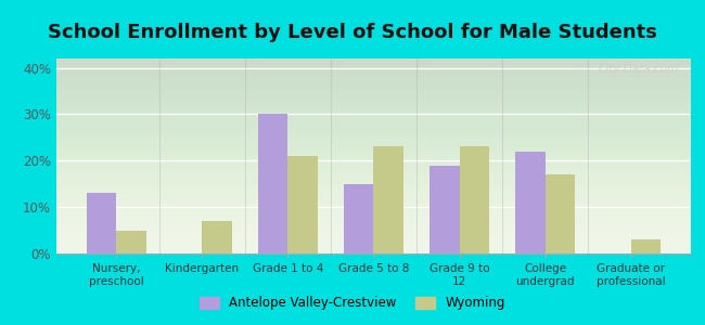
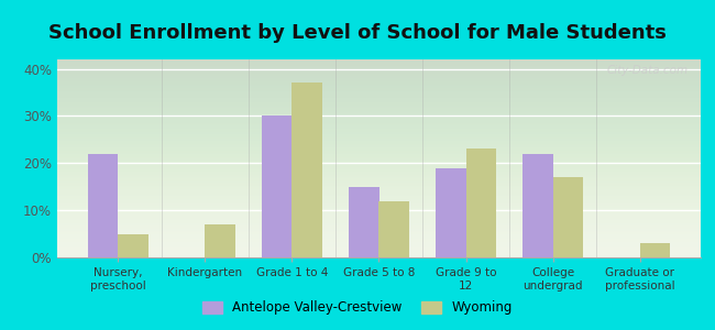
Antelope Valley-Crestview/Nursery, preschool: 13% -> 22%
Wyoming/Grade 1 to 4: 21% -> 37%
Wyoming/Grade 5 to 8: 23% -> 12%
